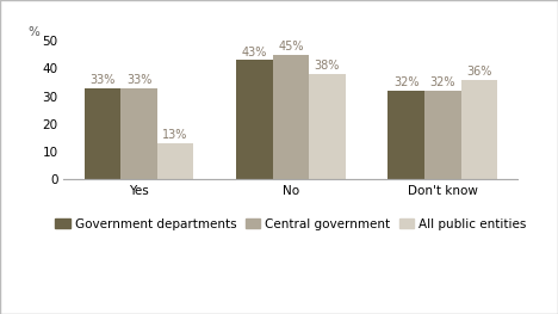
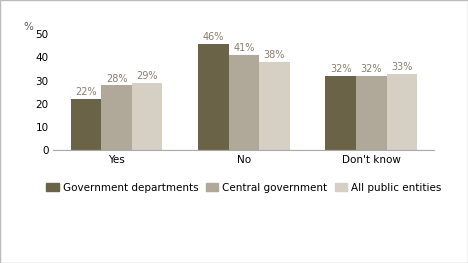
Government departments/Yes: 33% -> 22%
Central government/Yes: 33% -> 28%
All public entities/Yes: 13% -> 29%
Government departments/No: 43% -> 46%
Central government/No: 45% -> 41%
All public entities/Don't know: 36% -> 33%
